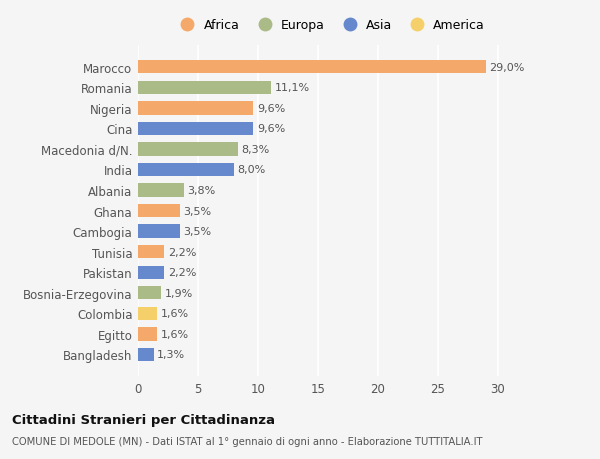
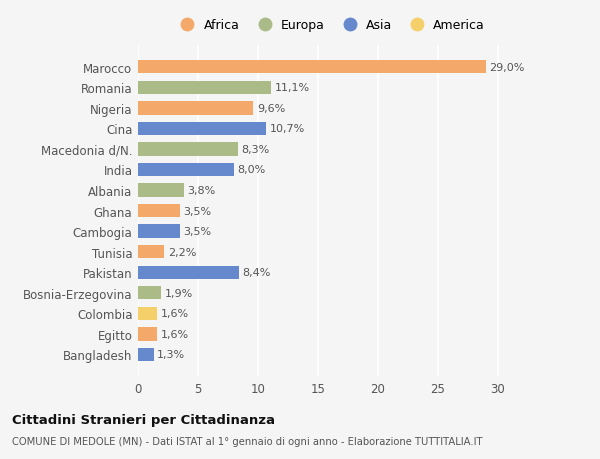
Cina: 9,6% -> 10,7%
Pakistan: 2,2% -> 8,4%
